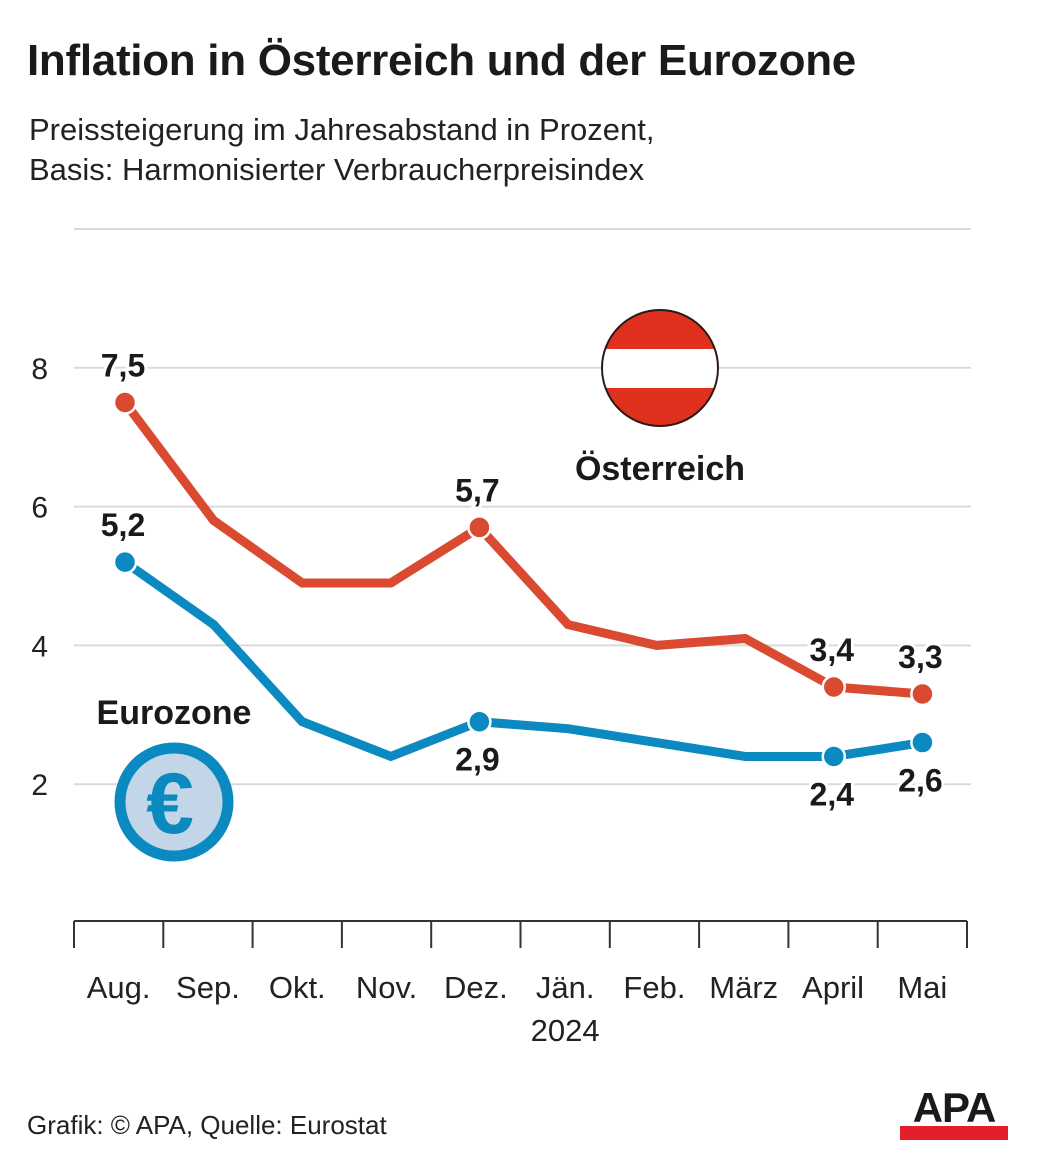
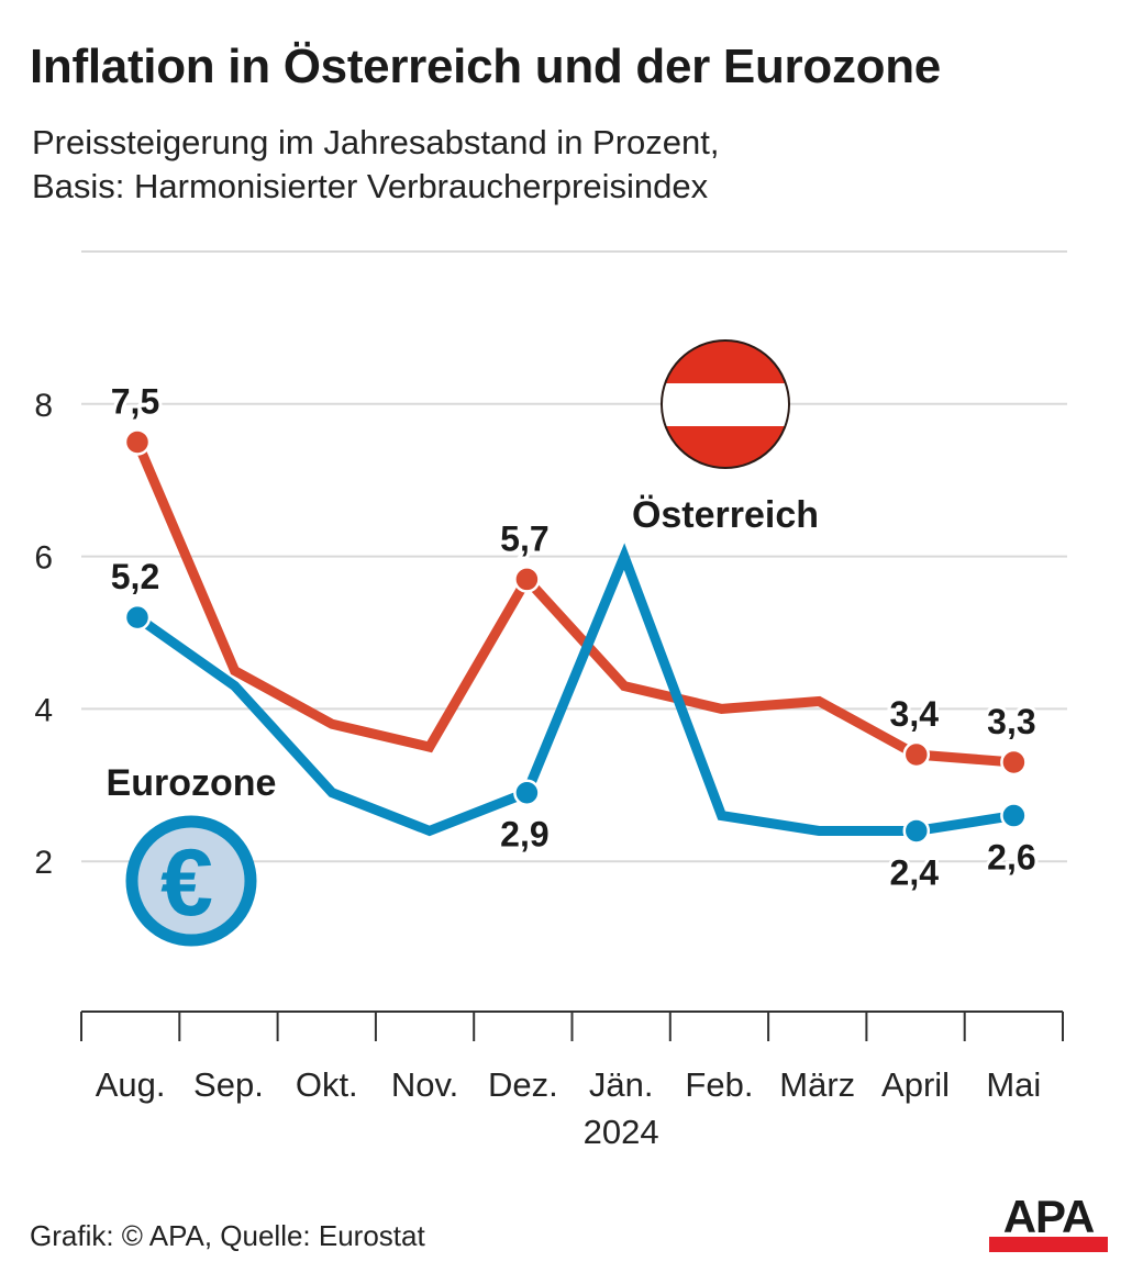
Österreich/Sep.: 5.8 -> 4.5
Österreich/Okt.: 4.9 -> 3.8
Österreich/Nov.: 4.9 -> 3.5
Eurozone/Jän.: 2.8 -> 6.0
